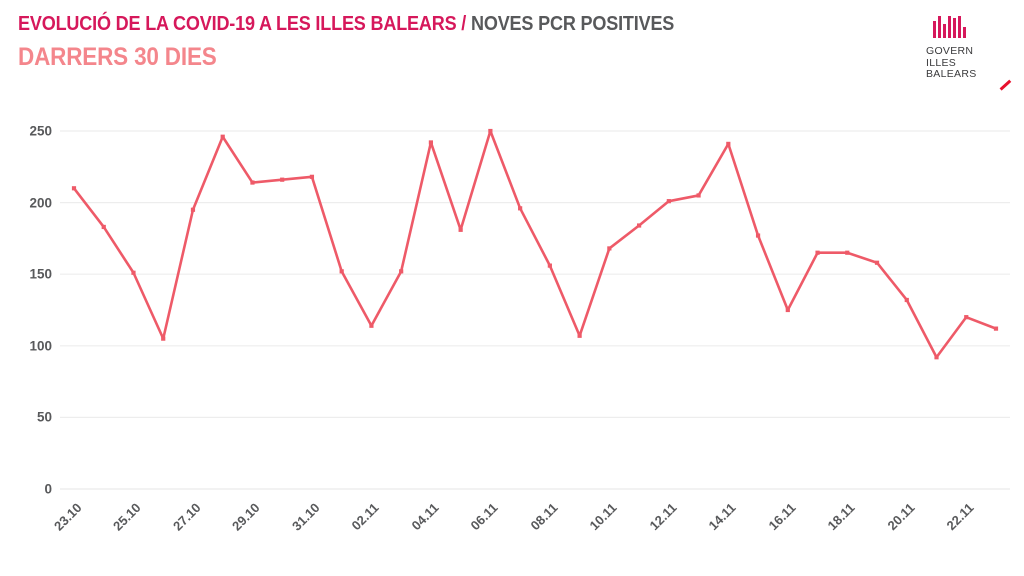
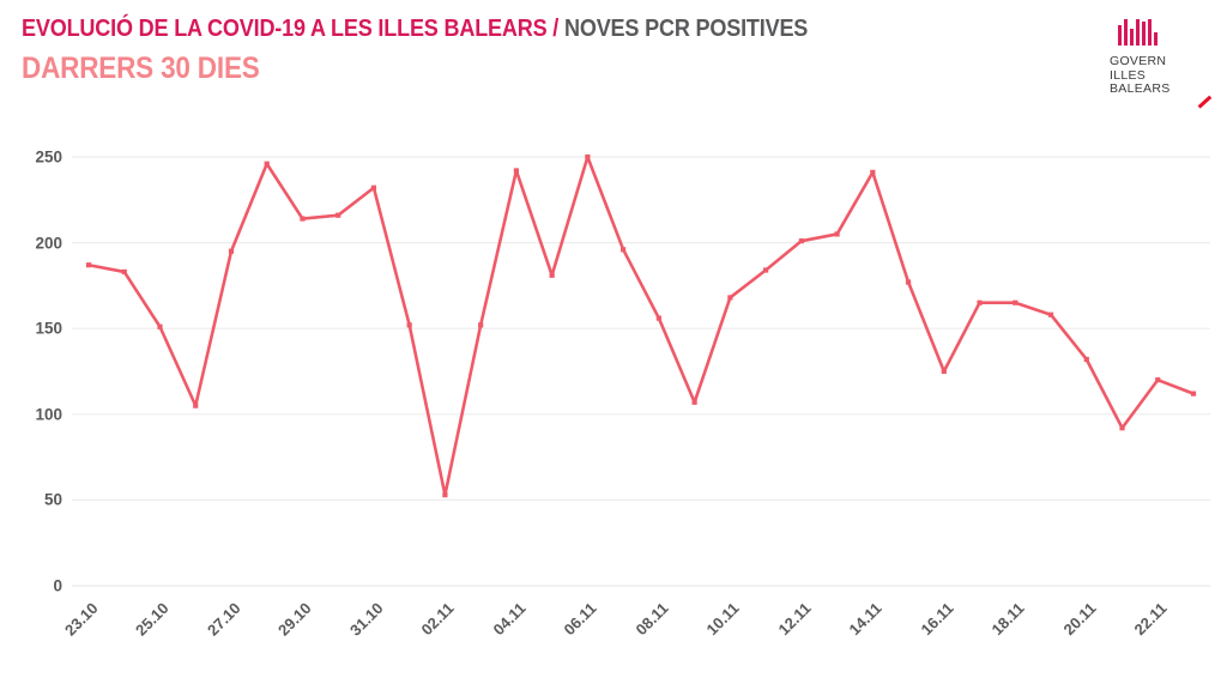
23.10: 210 -> 187
31.10: 218 -> 232
02.11: 114 -> 53
